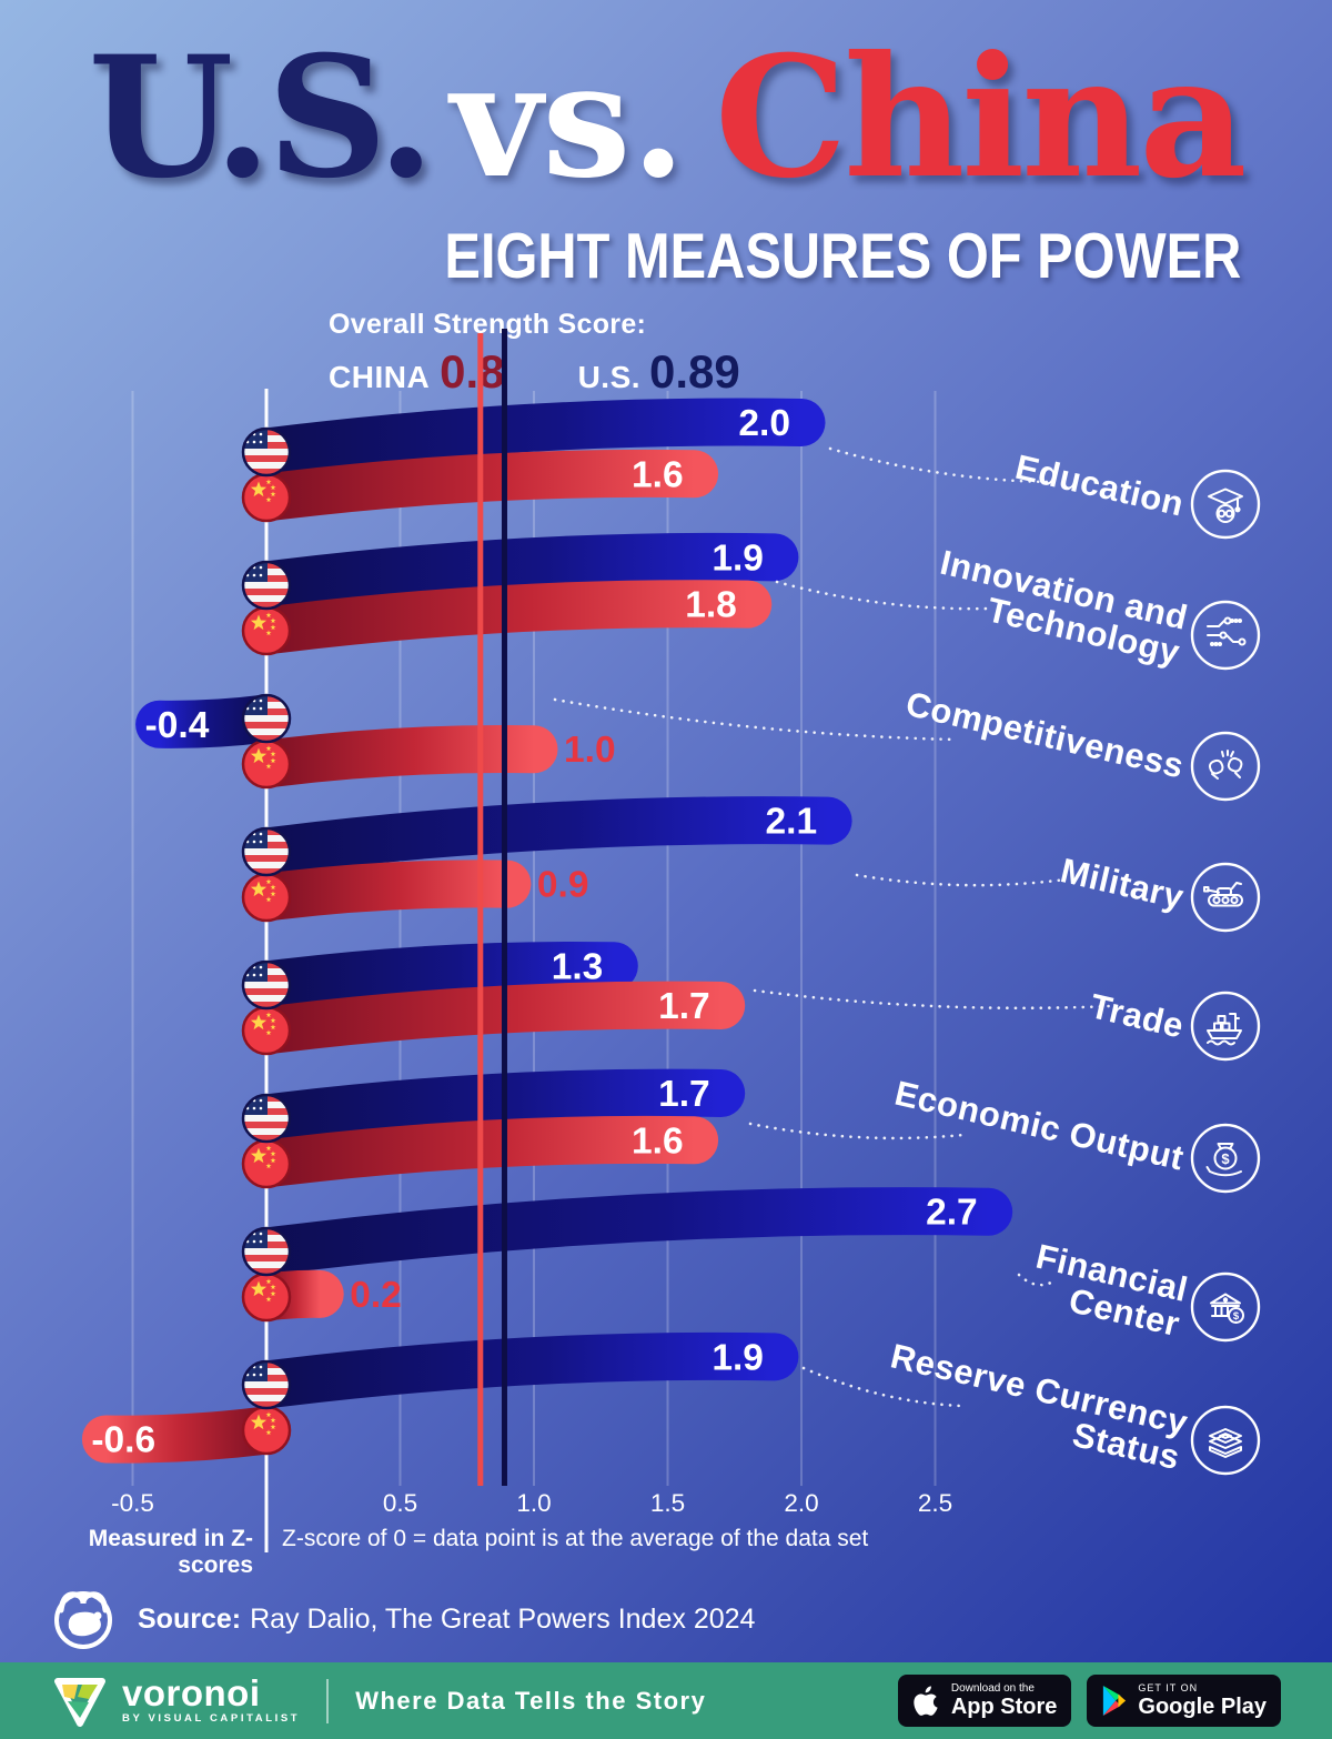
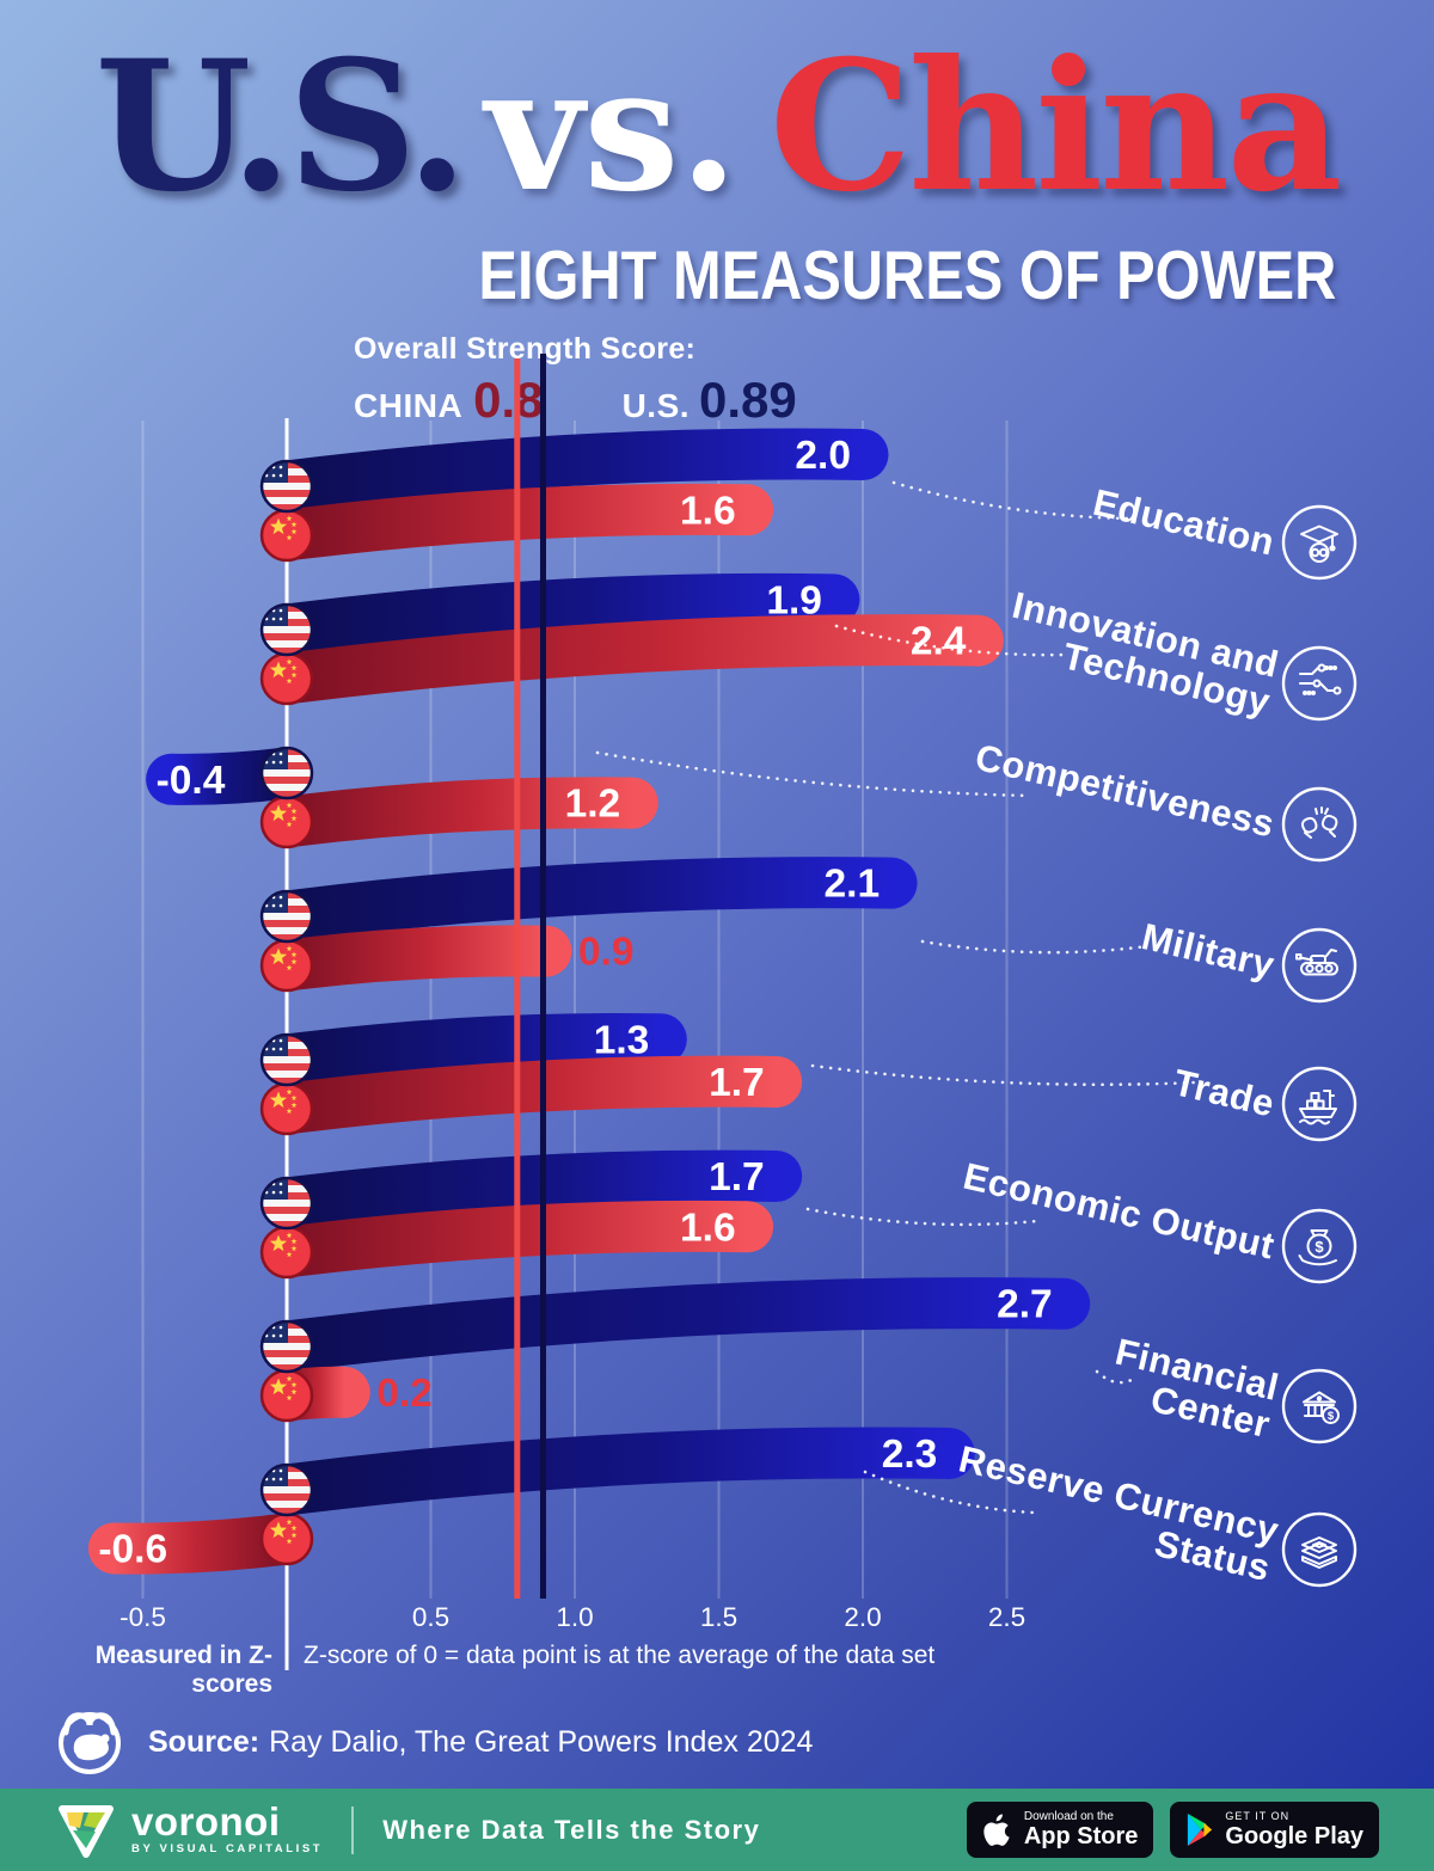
China/Innovation and Technology: 1.8 -> 2.4
China/Competitiveness: 1.0 -> 1.2
U.S./Reserve Currency Status: 1.9 -> 2.3
